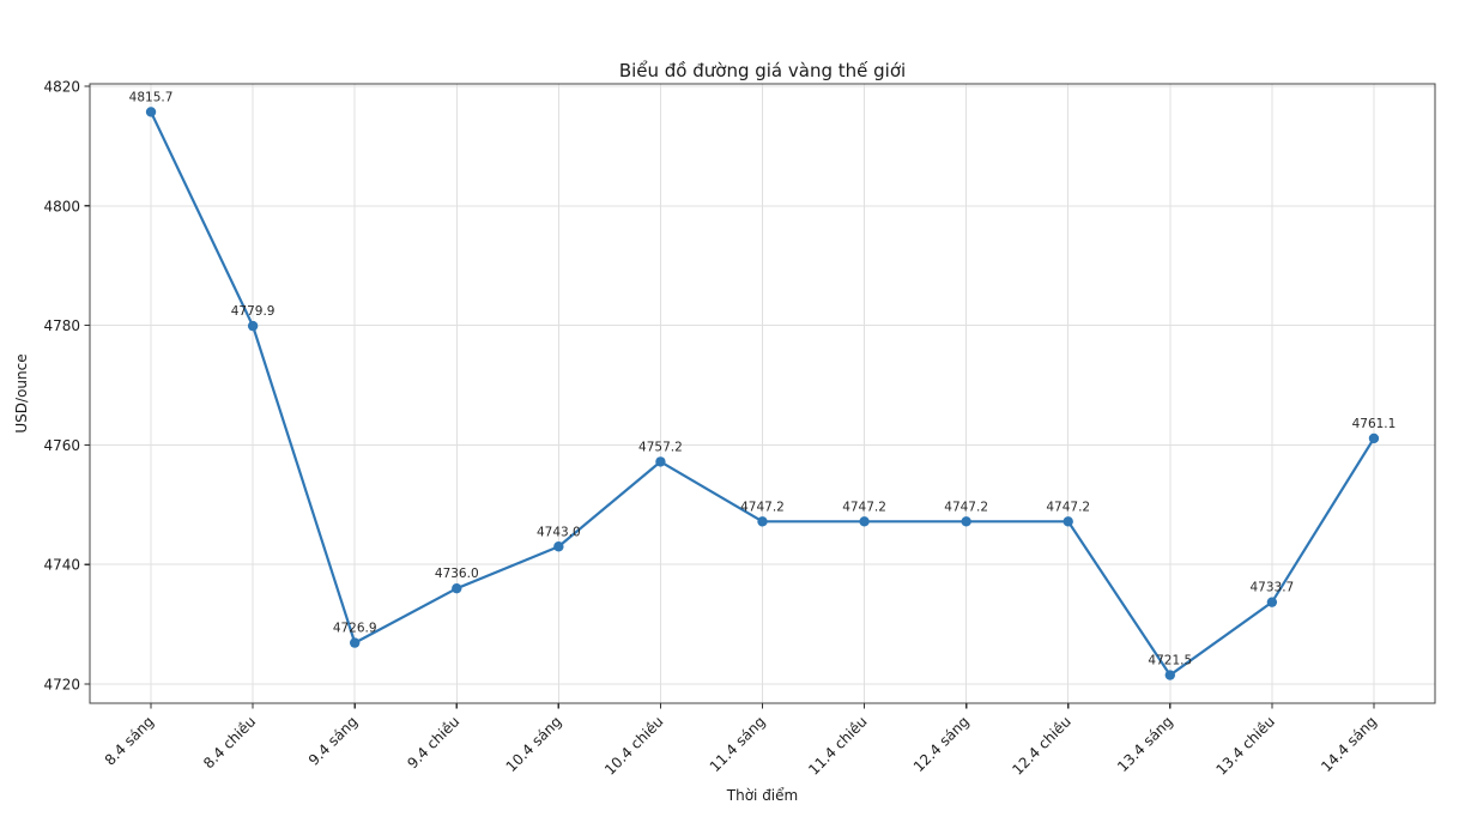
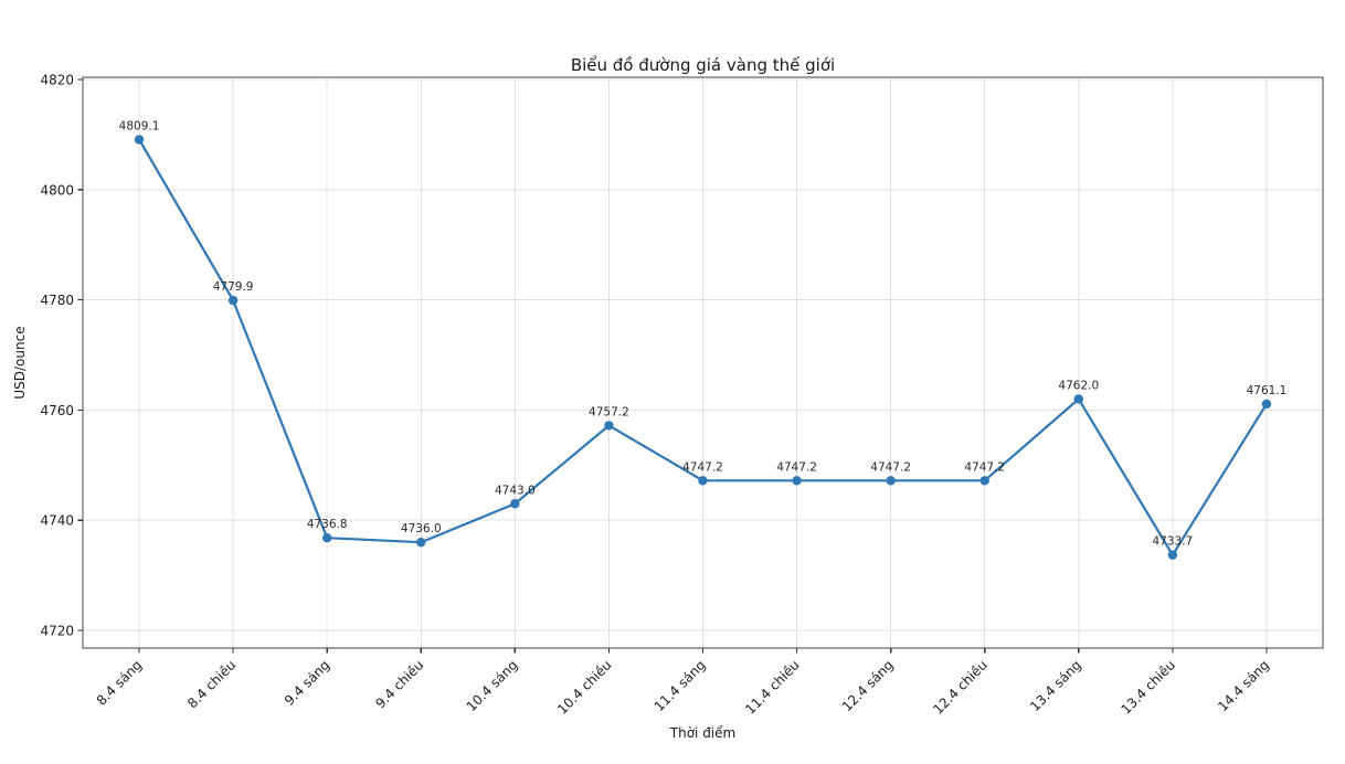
8.4 sáng: 4815.7 -> 4809.1
9.4 sáng: 4726.9 -> 4736.8
13.4 sáng: 4721.5 -> 4762.0
